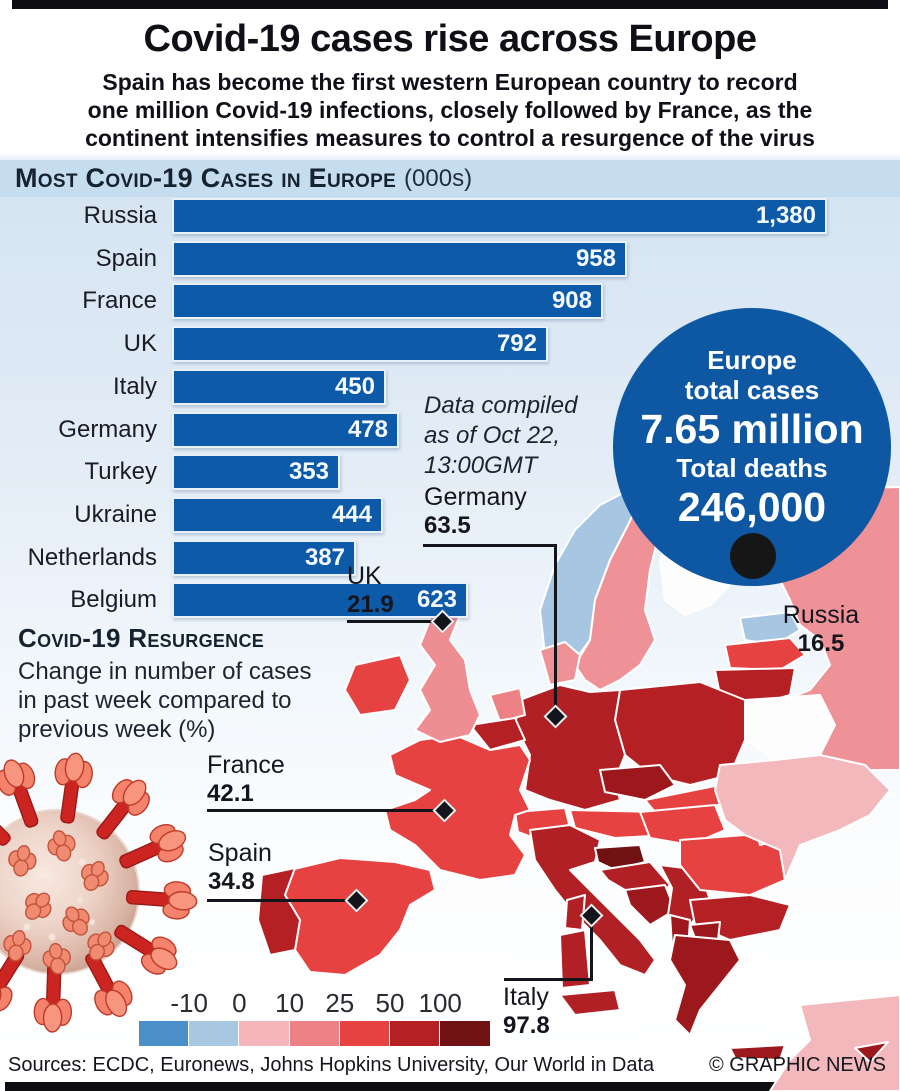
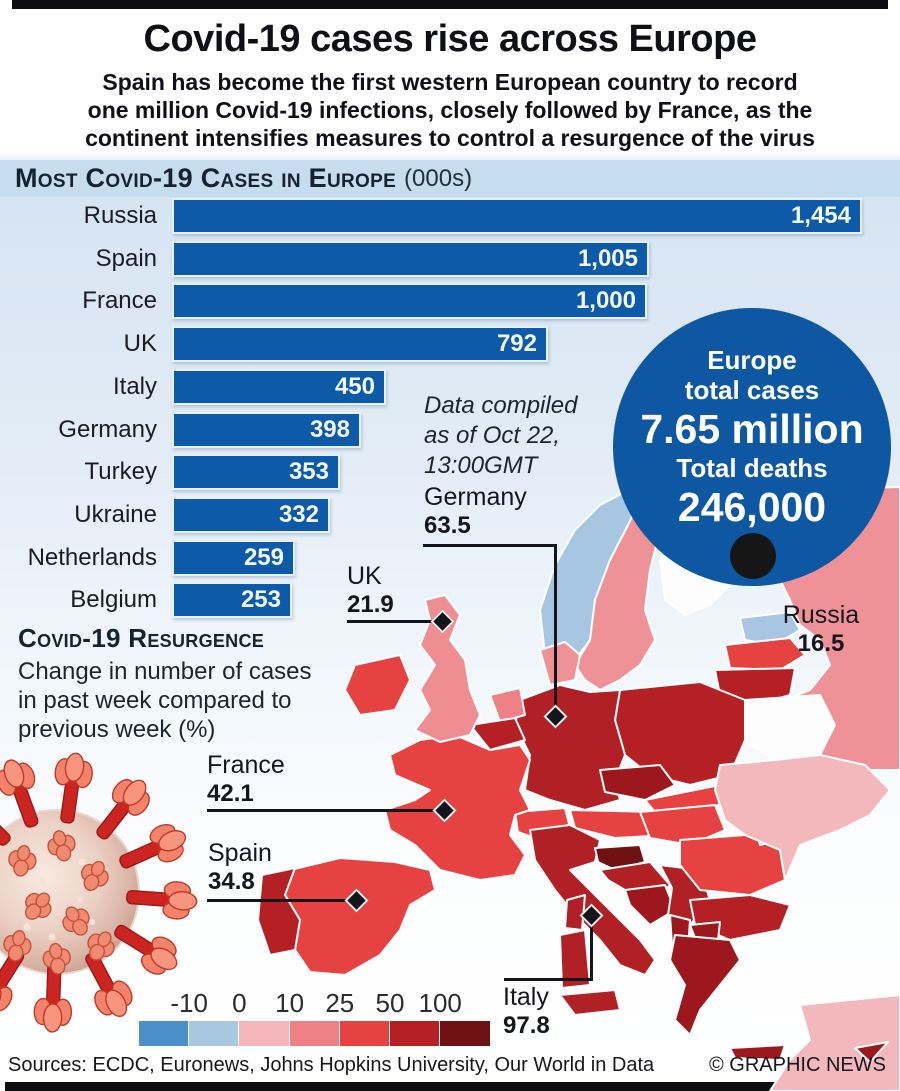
Most Covid-19 Cases in Europe (000s)/Russia: 1,380 -> 1,454
Most Covid-19 Cases in Europe (000s)/Spain: 958 -> 1,005
Most Covid-19 Cases in Europe (000s)/France: 908 -> 1,000
Most Covid-19 Cases in Europe (000s)/Germany: 478 -> 398
Most Covid-19 Cases in Europe (000s)/Ukraine: 444 -> 332
Most Covid-19 Cases in Europe (000s)/Netherlands: 387 -> 259
Most Covid-19 Cases in Europe (000s)/Belgium: 623 -> 253
